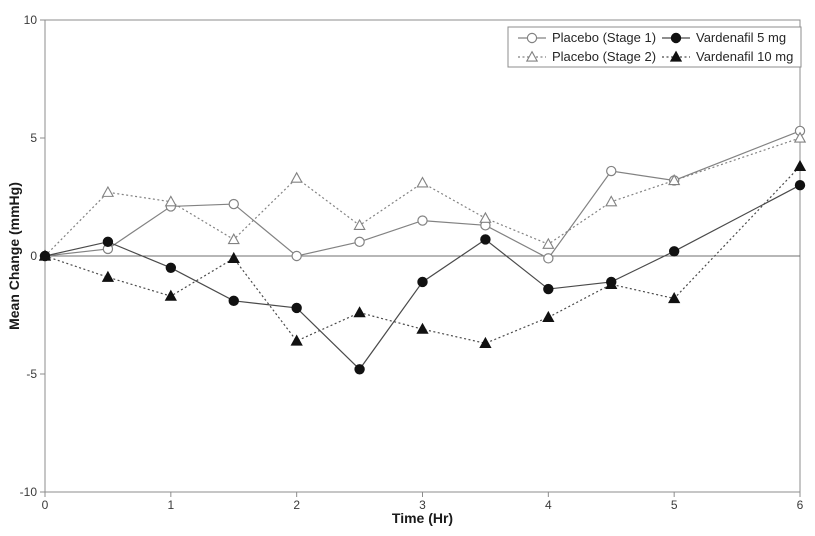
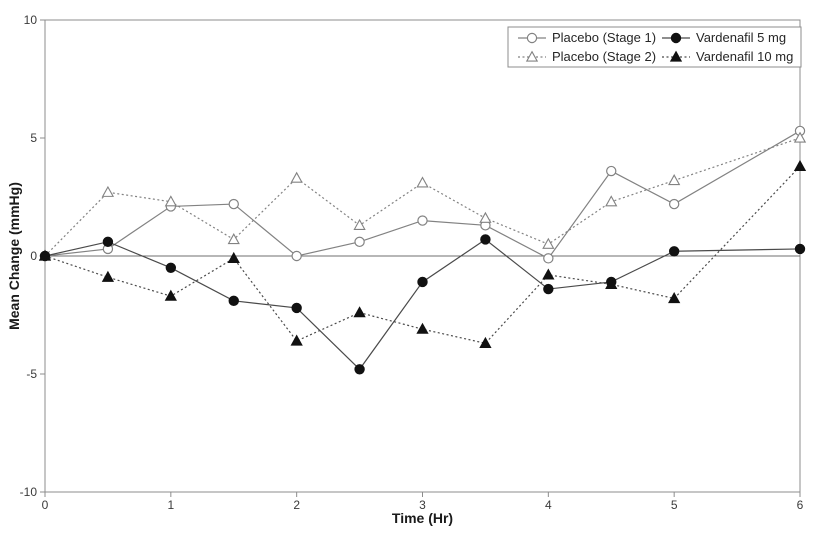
Vardenafil 10 mg/4: -2.6 -> -0.8
Placebo (Stage 1)/5: 3.2 -> 2.2
Vardenafil 5 mg/6: 3.0 -> 0.3
